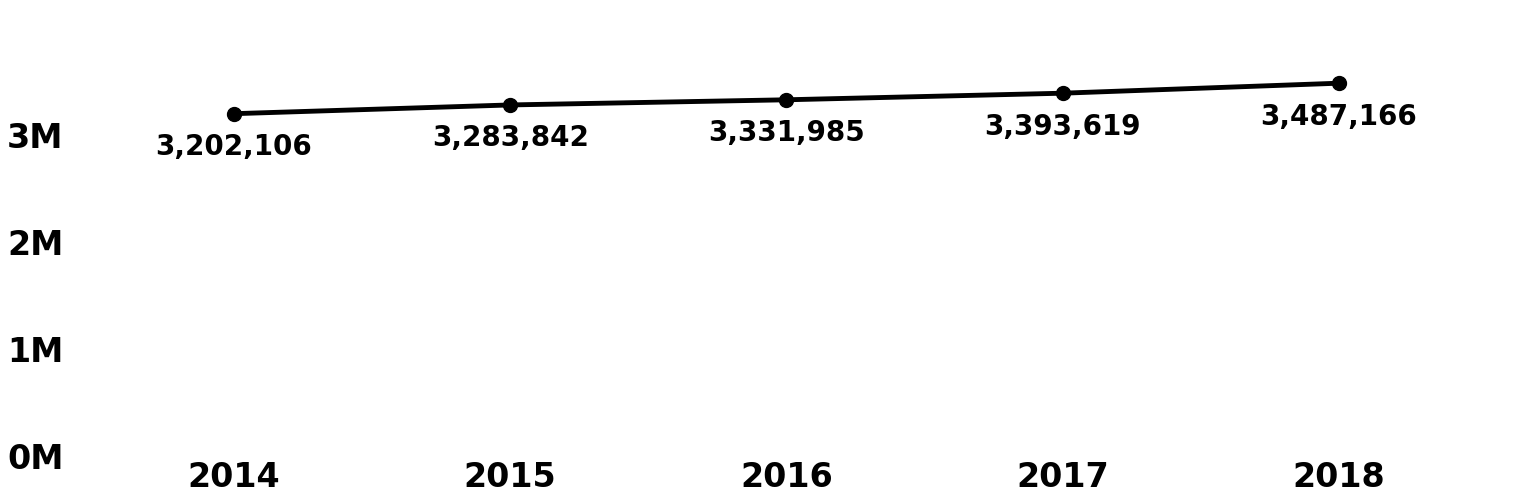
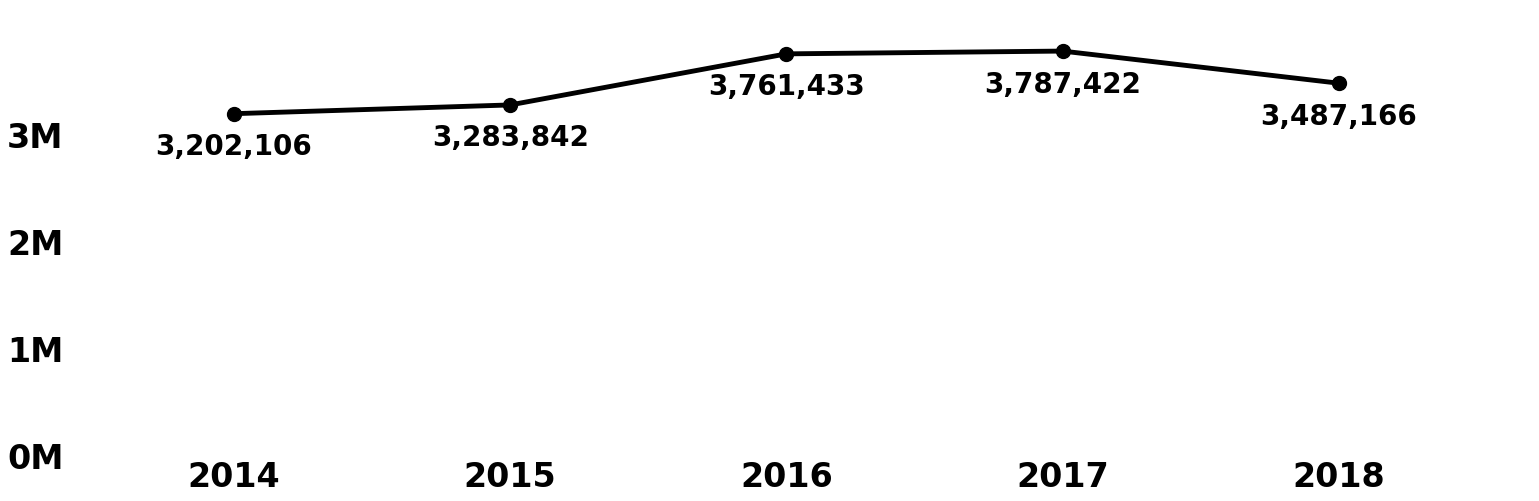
2016: 3,331,985 -> 3,761,433
2017: 3,393,619 -> 3,787,422
